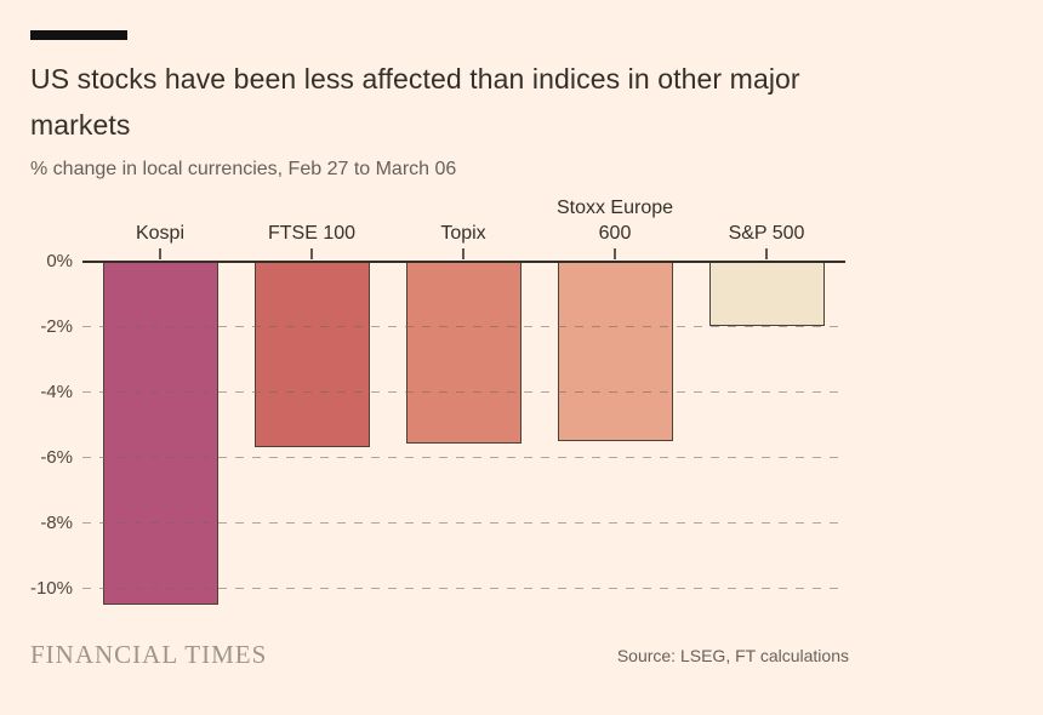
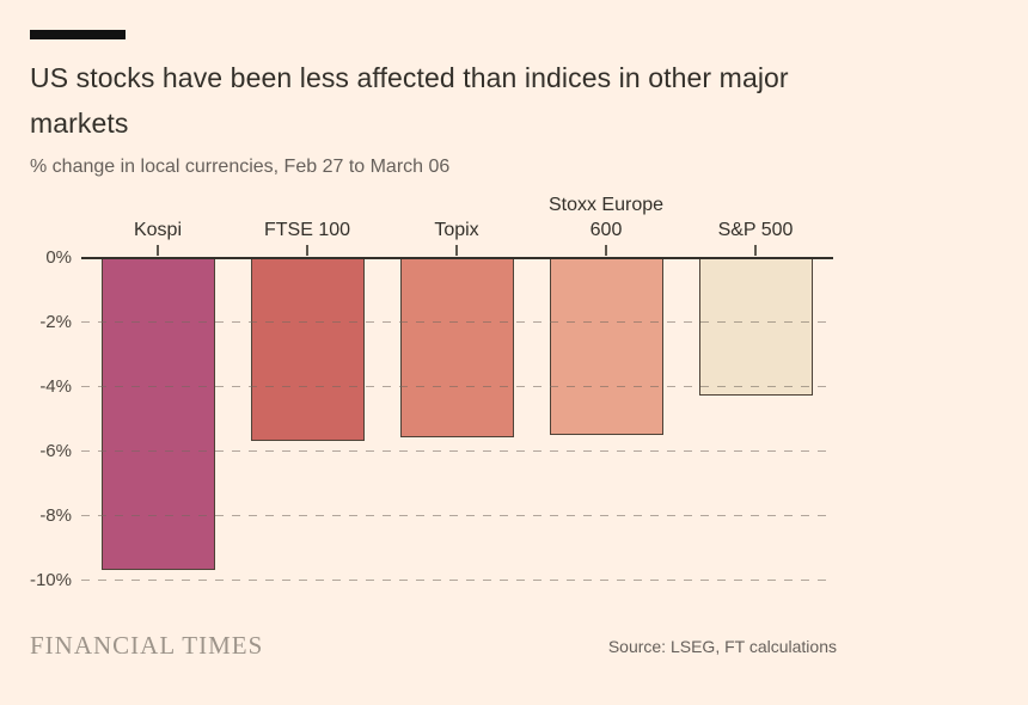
Kospi: -10.5% -> -9.7%
S&P 500: -2.0% -> -4.3%
